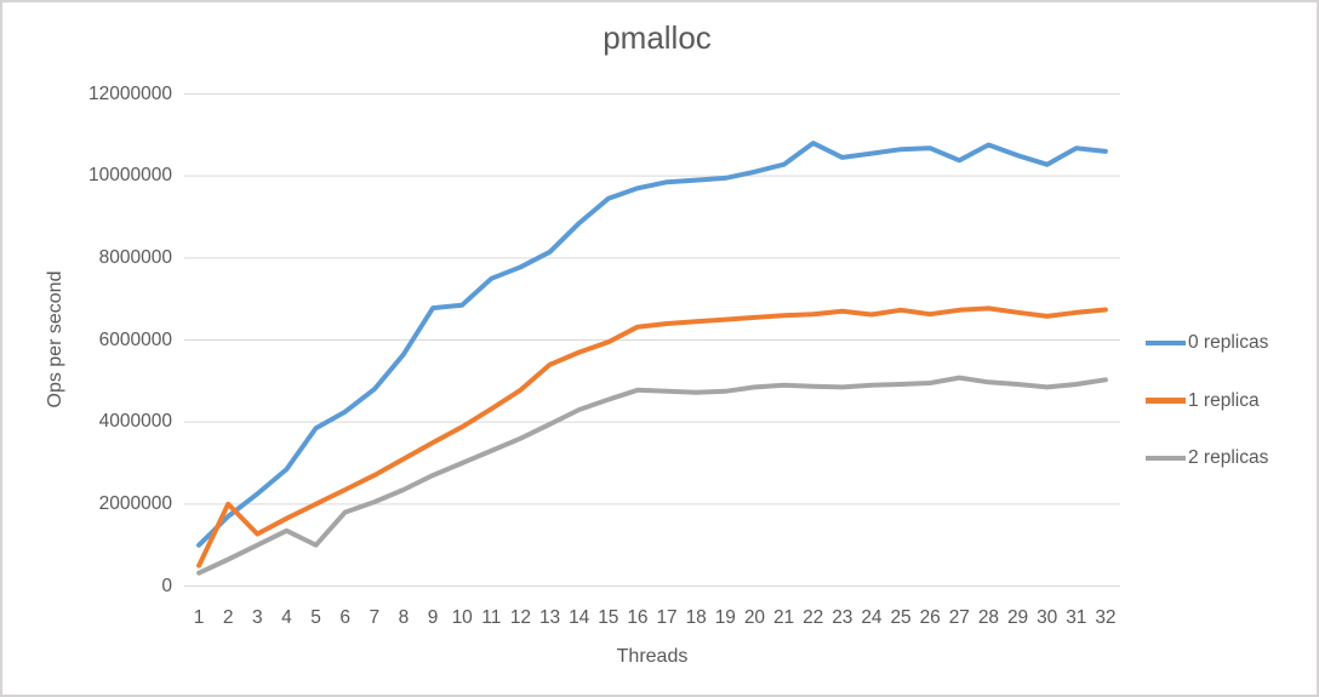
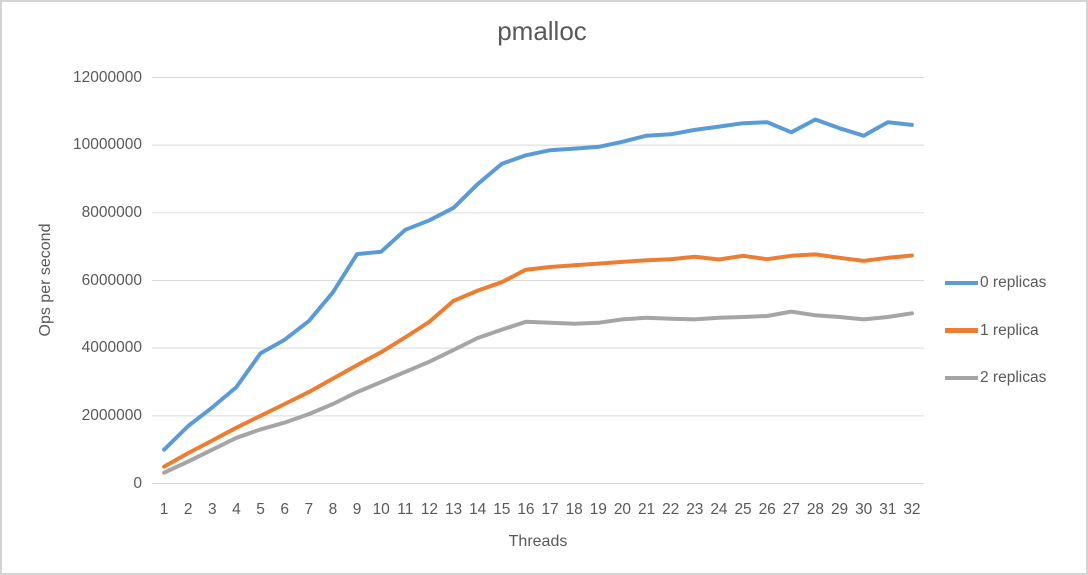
1 replica/2: 2000000 -> 900000
2 replicas/5: 1000000 -> 1600000
0 replicas/22: 10800000 -> 10300000
